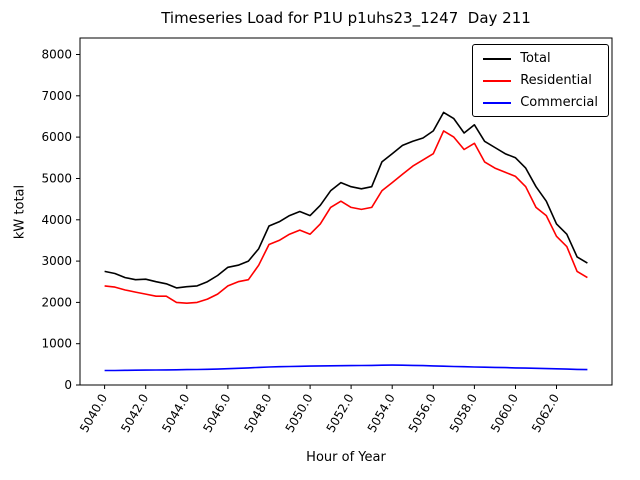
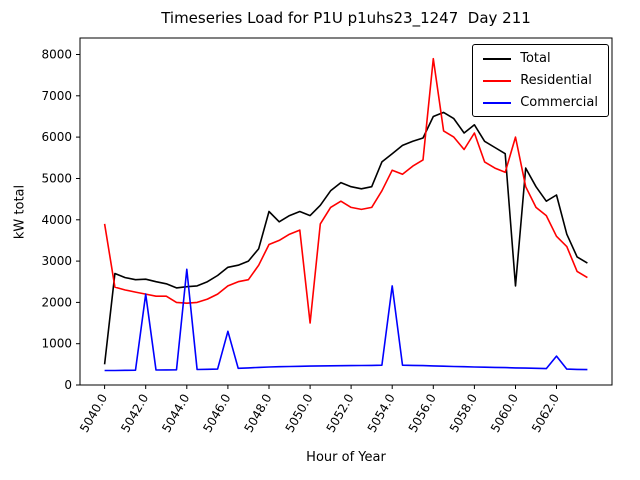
Total/5040.0: 2800 -> 500
Residential/5040.0: 2400 -> 3900
Commercial/5042.0: 400 -> 2200
Commercial/5044.0: 400 -> 2800
Commercial/5046.0: 400 -> 1300
Total/5048.0: 3800 -> 4200
Residential/5050.0: 3600 -> 1500
Residential/5054.0: 4900 -> 5200
Commercial/5054.0: 500 -> 2400
Total/5056.0: 6200 -> 6500
Residential/5056.0: 5600 -> 7900
Residential/5058.0: 5800 -> 6100
Total/5060.0: 5500 -> 2400
Residential/5060.0: 5000 -> 6000
Total/5062.0: 3900 -> 4600
Commercial/5062.0: 400 -> 700
